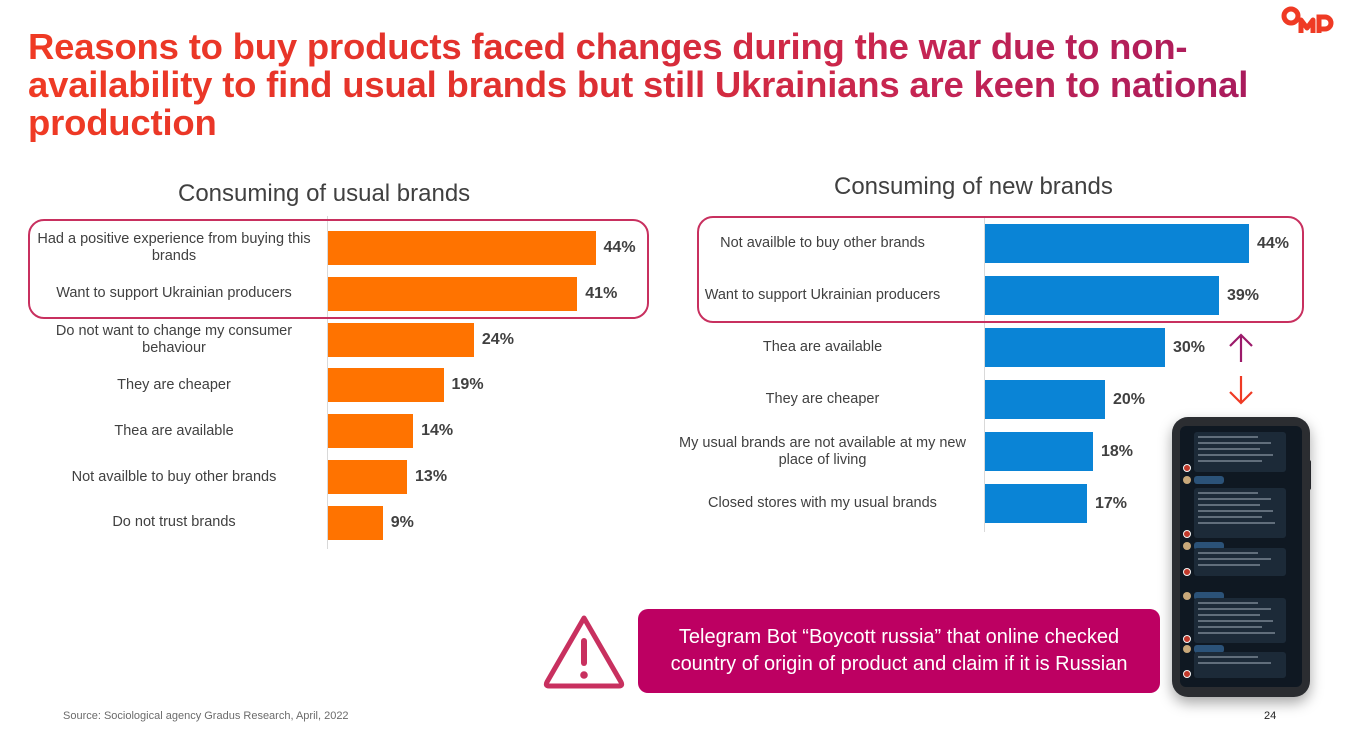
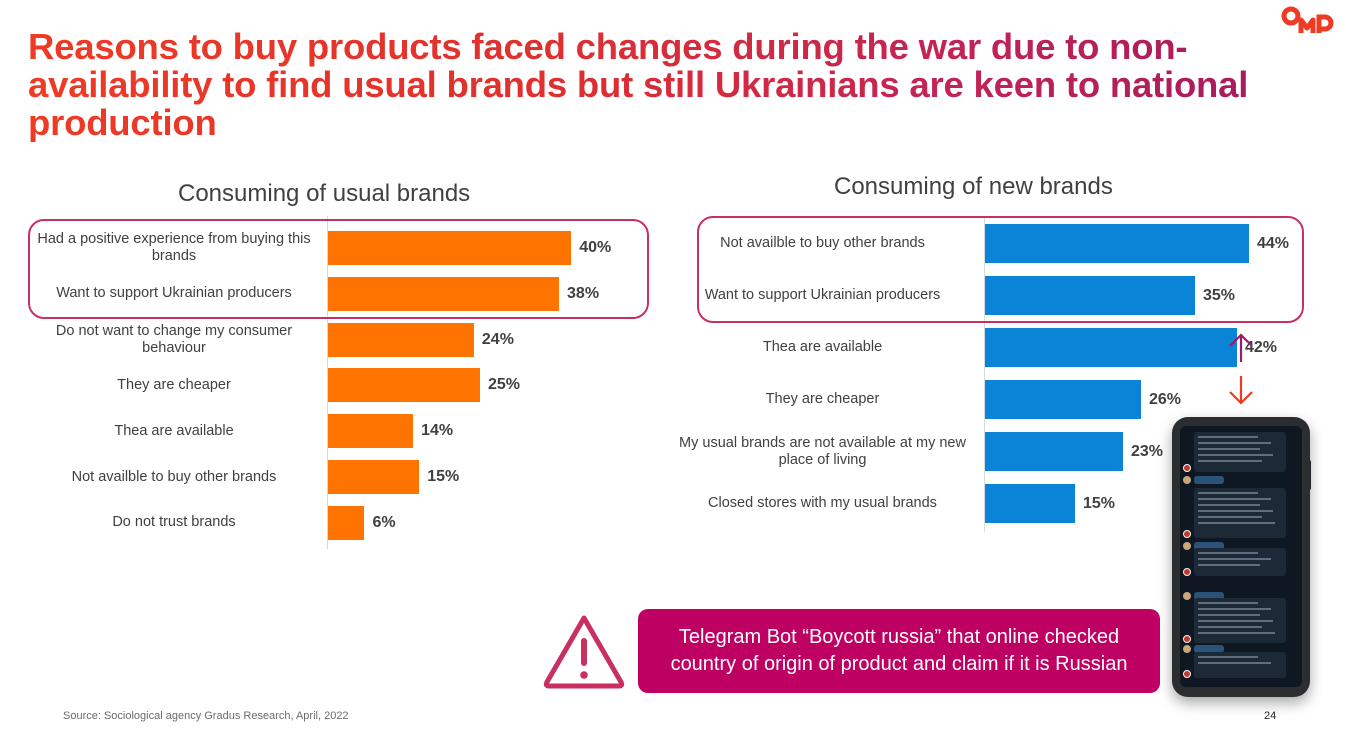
Consuming of usual brands/Had a positive experience from buying this brands: 44% -> 40%
Consuming of usual brands/Want to support Ukrainian producers: 41% -> 38%
Consuming of usual brands/They are cheaper: 19% -> 25%
Consuming of usual brands/Not availble to buy other brands: 13% -> 15%
Consuming of usual brands/Do not trust brands: 9% -> 6%
Consuming of new brands/Want to support Ukrainian producers: 39% -> 35%
Consuming of new brands/Thea are available: 30% -> 42%
Consuming of new brands/They are cheaper: 20% -> 26%
Consuming of new brands/My usual brands are not available at my new place of living: 18% -> 23%
Consuming of new brands/Closed stores with my usual brands: 17% -> 15%
